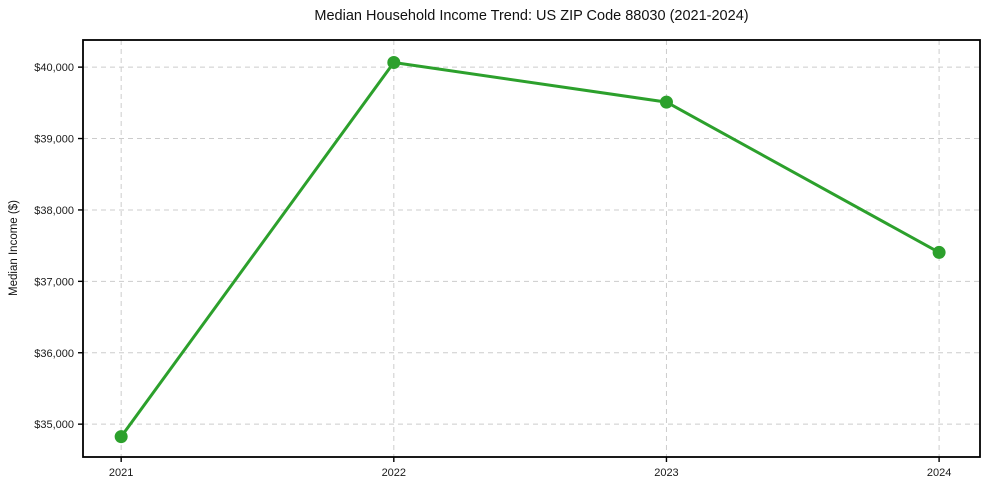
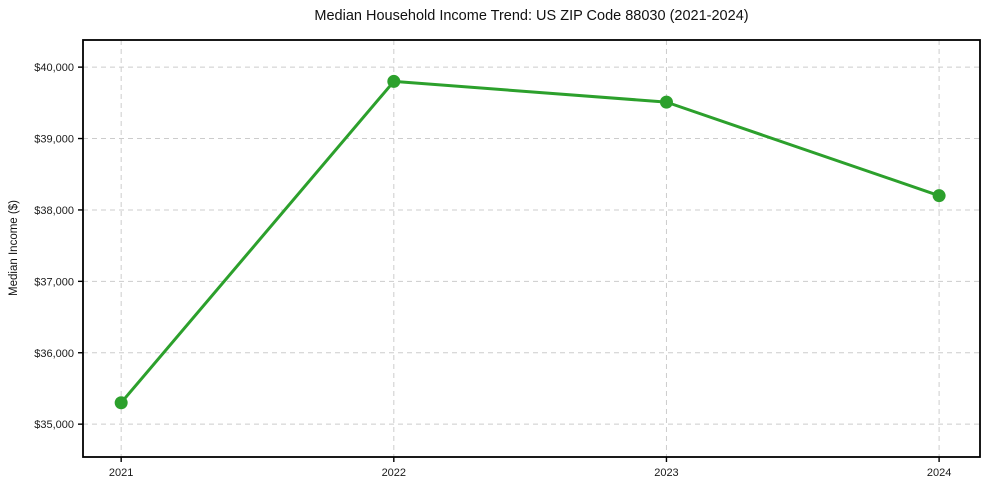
2021: $34800 -> $35300
2022: $40100 -> $39800
2024: $37400 -> $38200
